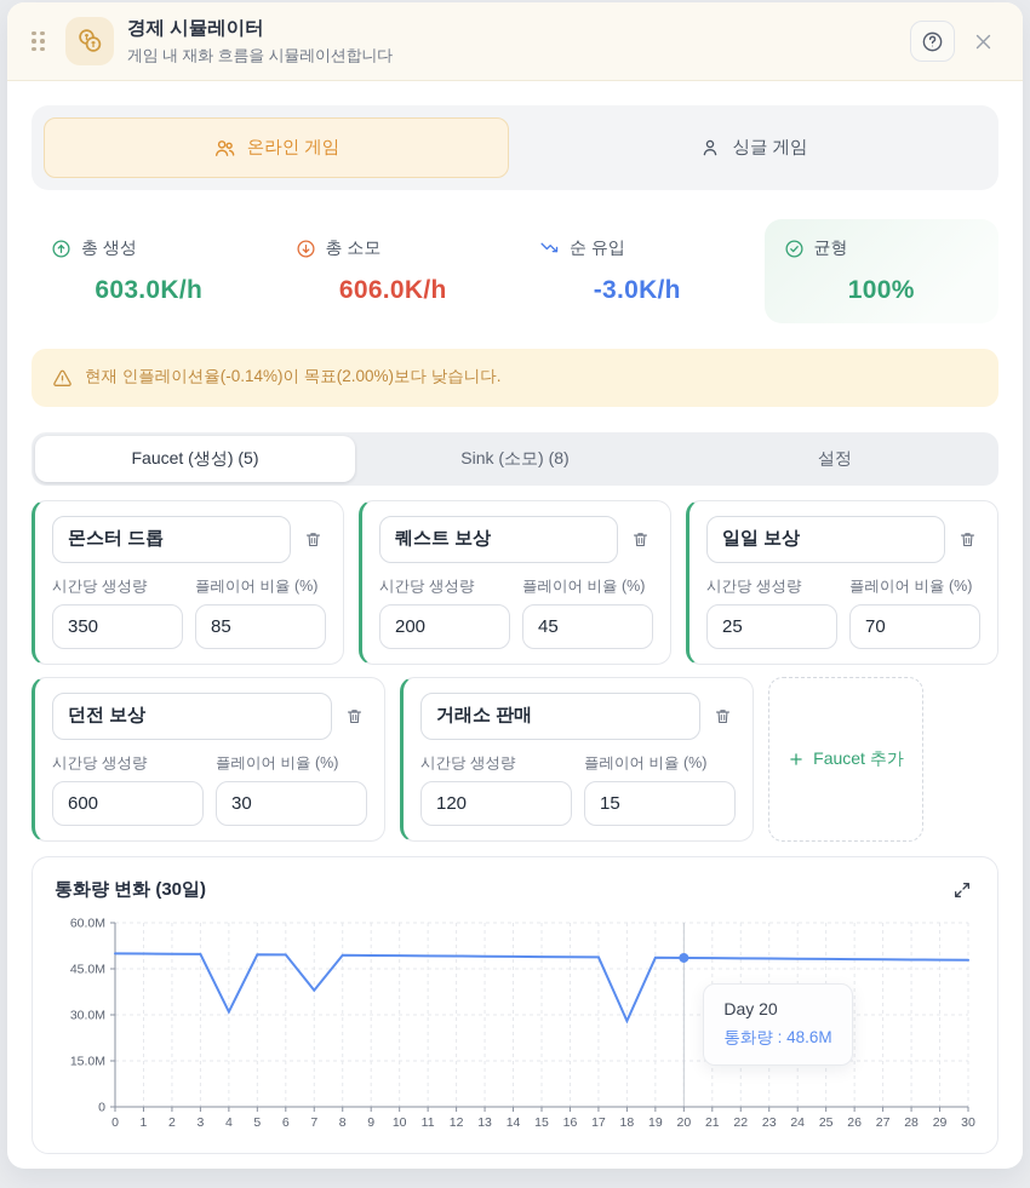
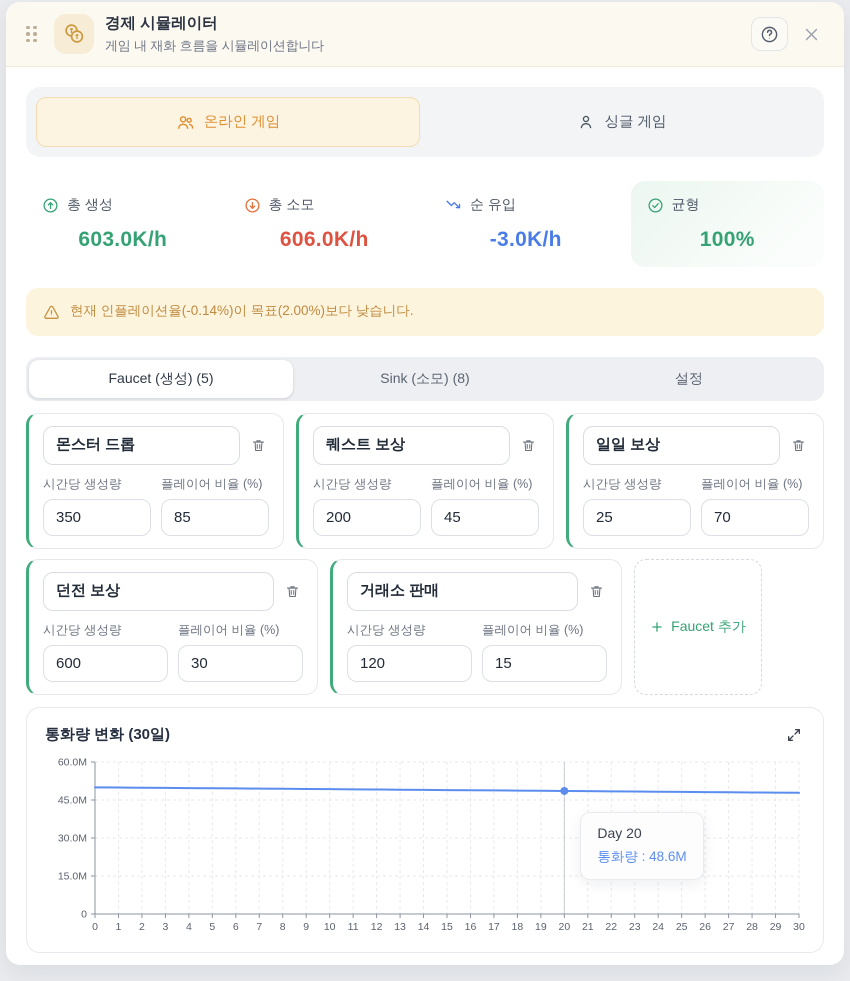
4: 31M -> 50M
7: 38M -> 50M
18: 28M -> 49M
